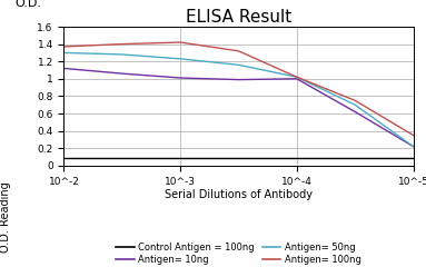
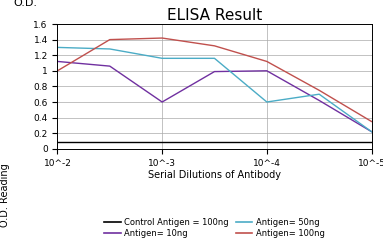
Antigen= 100ng/10^-2: 1.37 -> 1.00
Antigen= 10ng/10^-3: 1.01 -> 0.60
Antigen= 50ng/10^-3: 1.23 -> 1.16
Antigen= 50ng/10^-4: 1.02 -> 0.60
Antigen= 100ng/10^-4: 1.02 -> 1.12
